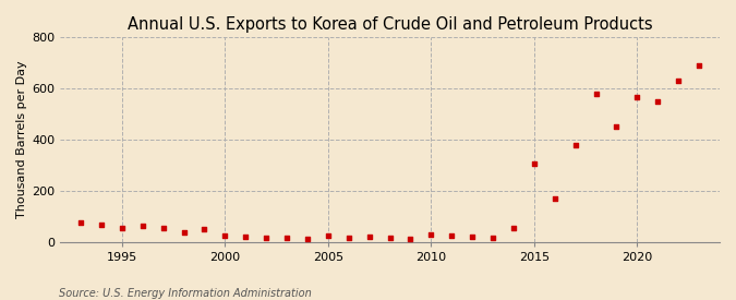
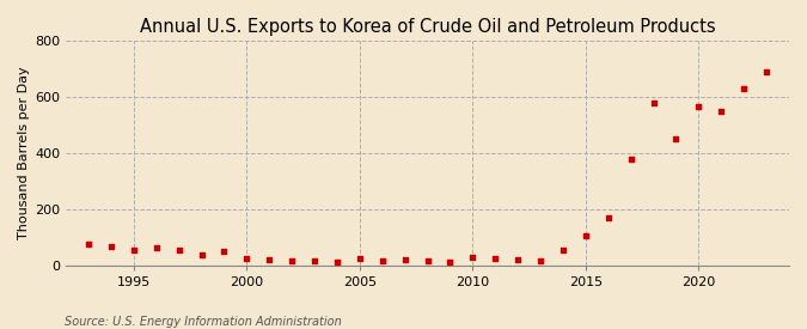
2015: 305 -> 105
